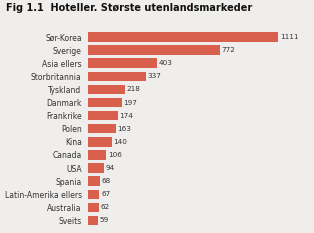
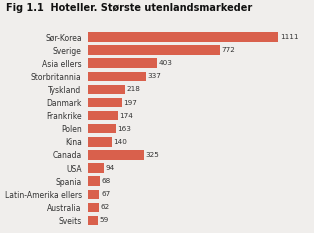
Canada: 106 -> 325
